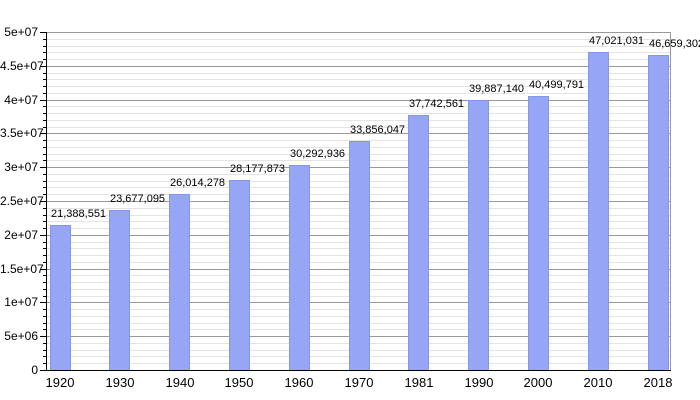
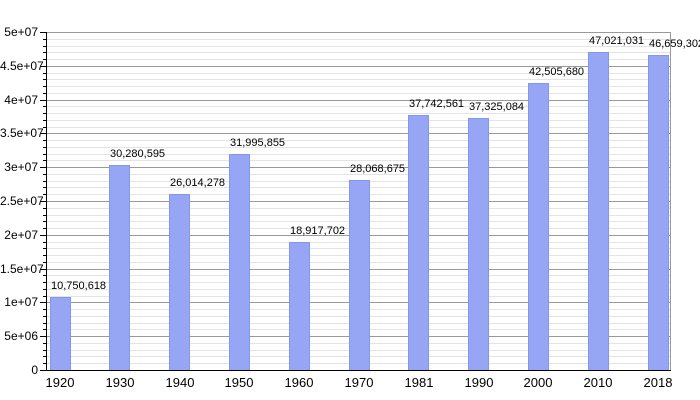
1920: 21,388,551 -> 10,750,618
1930: 23,677,095 -> 30,280,595
1950: 28,177,873 -> 31,995,855
1960: 30,292,936 -> 18,917,702
1970: 33,856,047 -> 28,068,675
1990: 39,887,140 -> 37,325,084
2000: 40,499,791 -> 42,505,680
